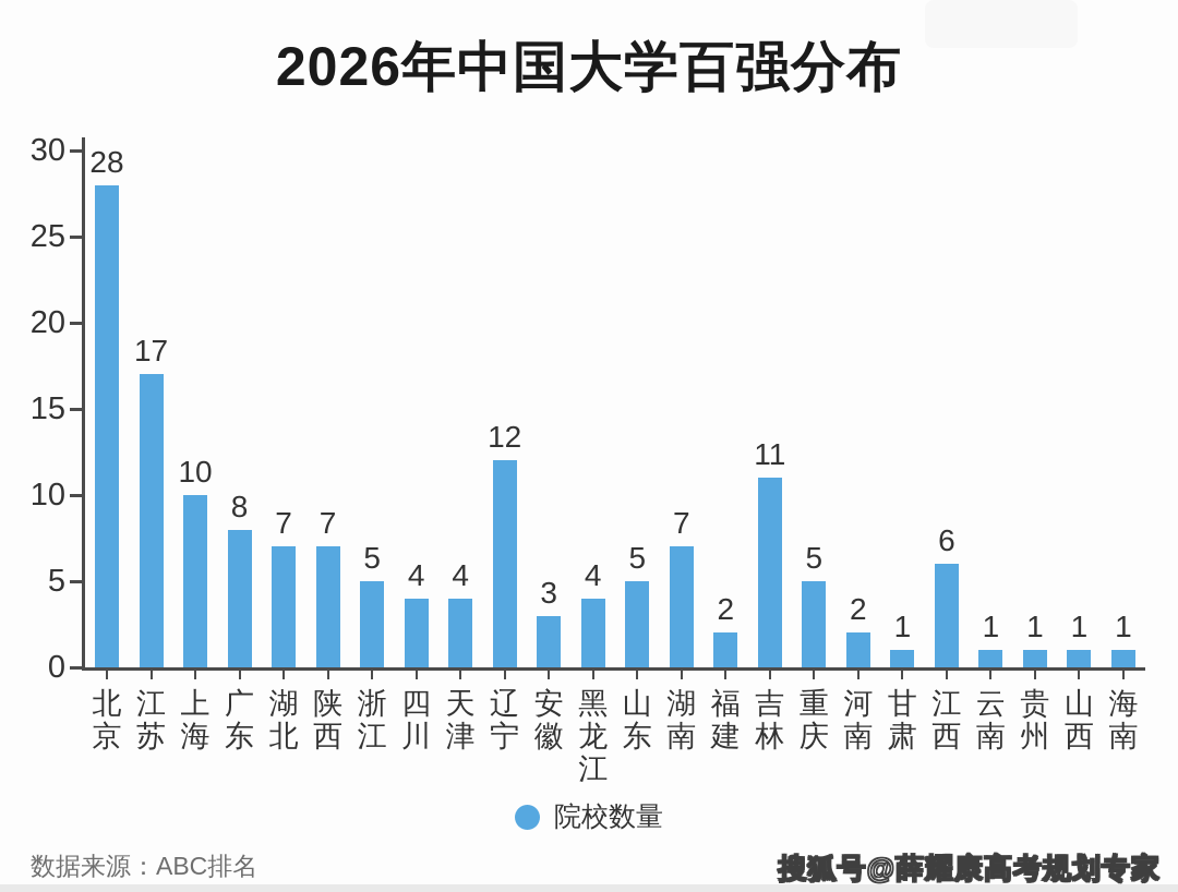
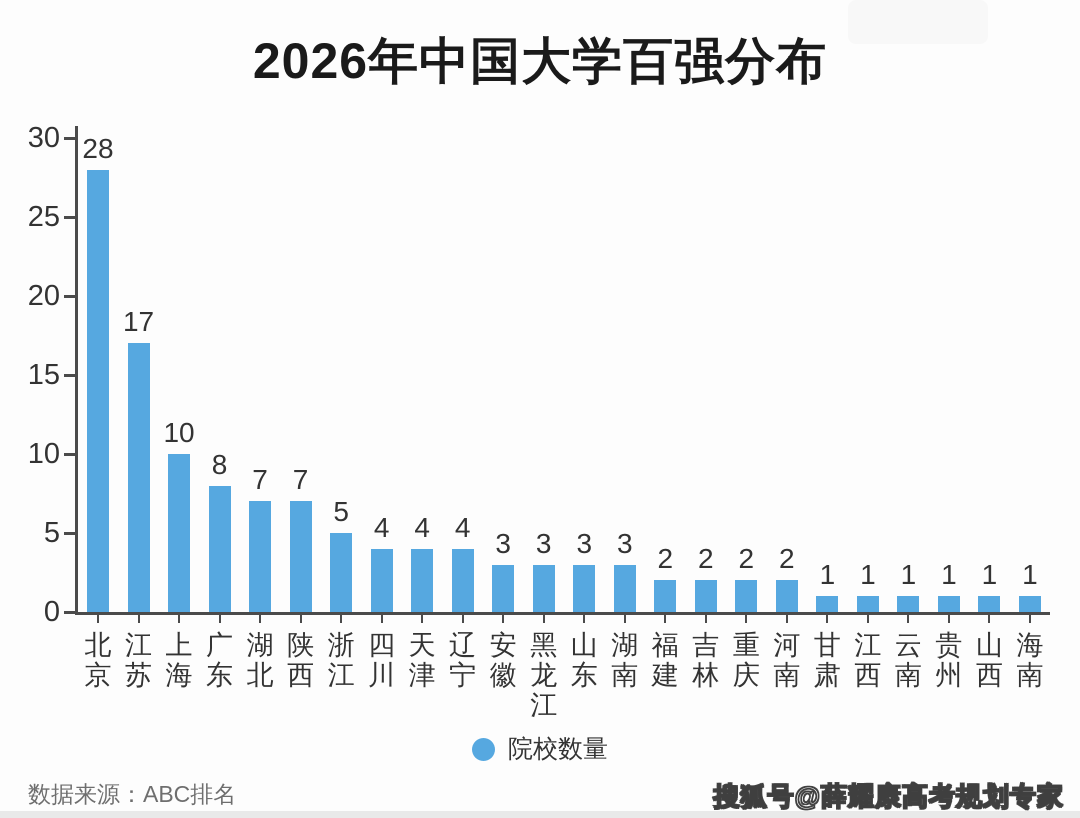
辽宁: 12 -> 4
黑龙江: 4 -> 3
山东: 5 -> 3
湖南: 7 -> 3
吉林: 11 -> 2
重庆: 5 -> 2
江西: 6 -> 1
